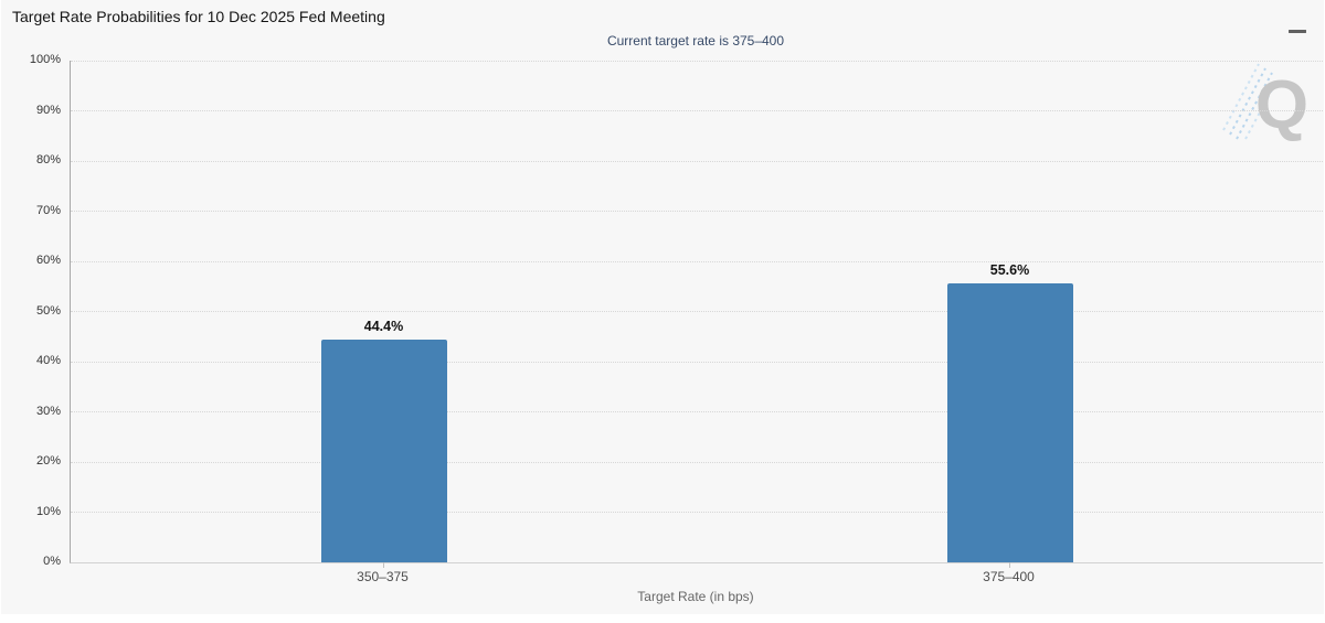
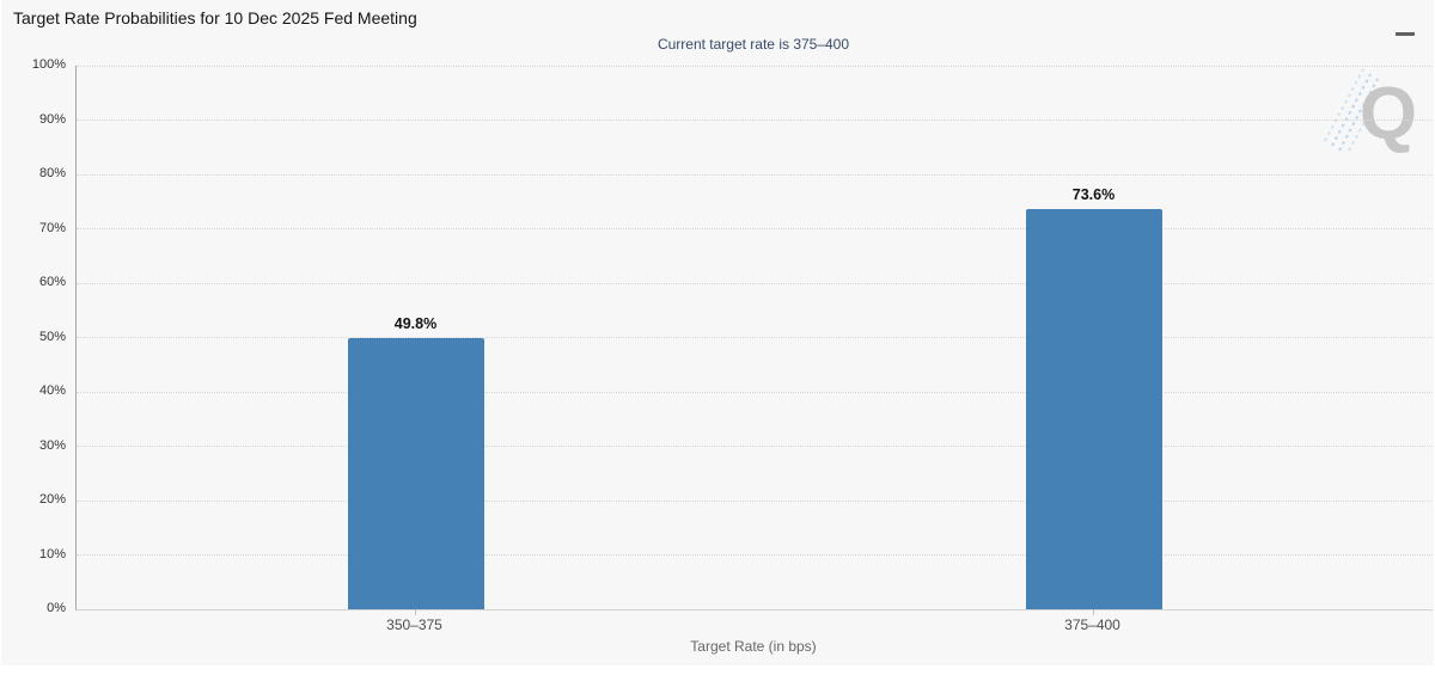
350–375: 44.4% -> 49.8%
375–400: 55.6% -> 73.6%
